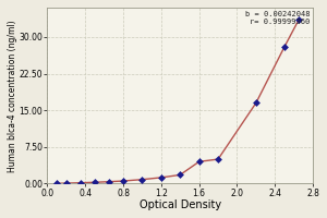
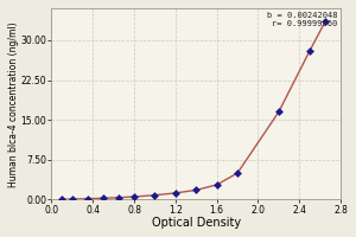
1.6: 4.5 -> 2.8
